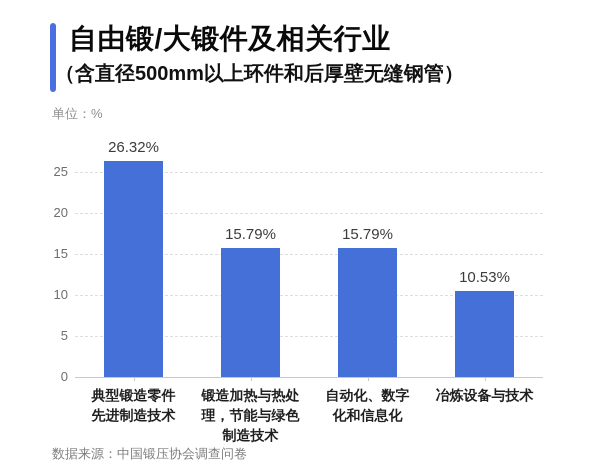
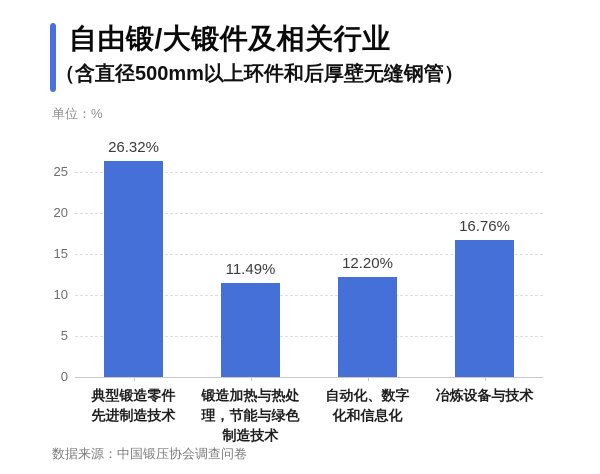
锻造加热与热处理，节能与绿色制造技术: 15.79% -> 11.49%
自动化、数字化和信息化: 15.79% -> 12.20%
冶炼设备与技术: 10.53% -> 16.76%
